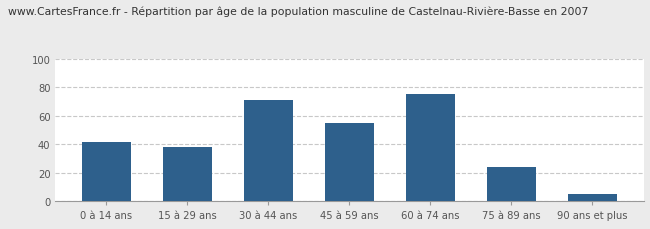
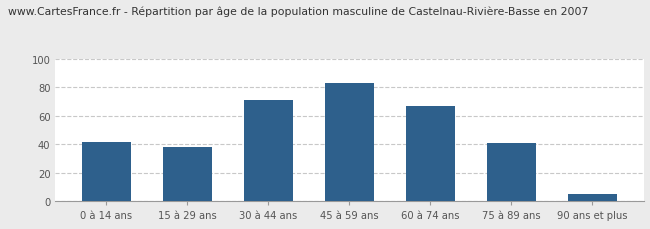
45 à 59 ans: 55 -> 83
60 à 74 ans: 75 -> 67
75 à 89 ans: 24 -> 41
